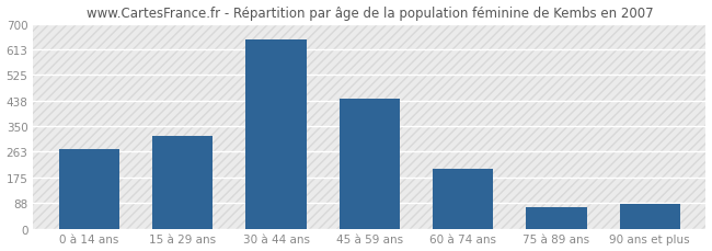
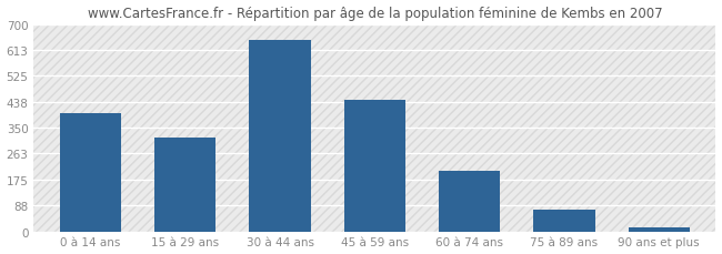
0 à 14 ans: 270 -> 400
90 ans et plus: 85 -> 15
